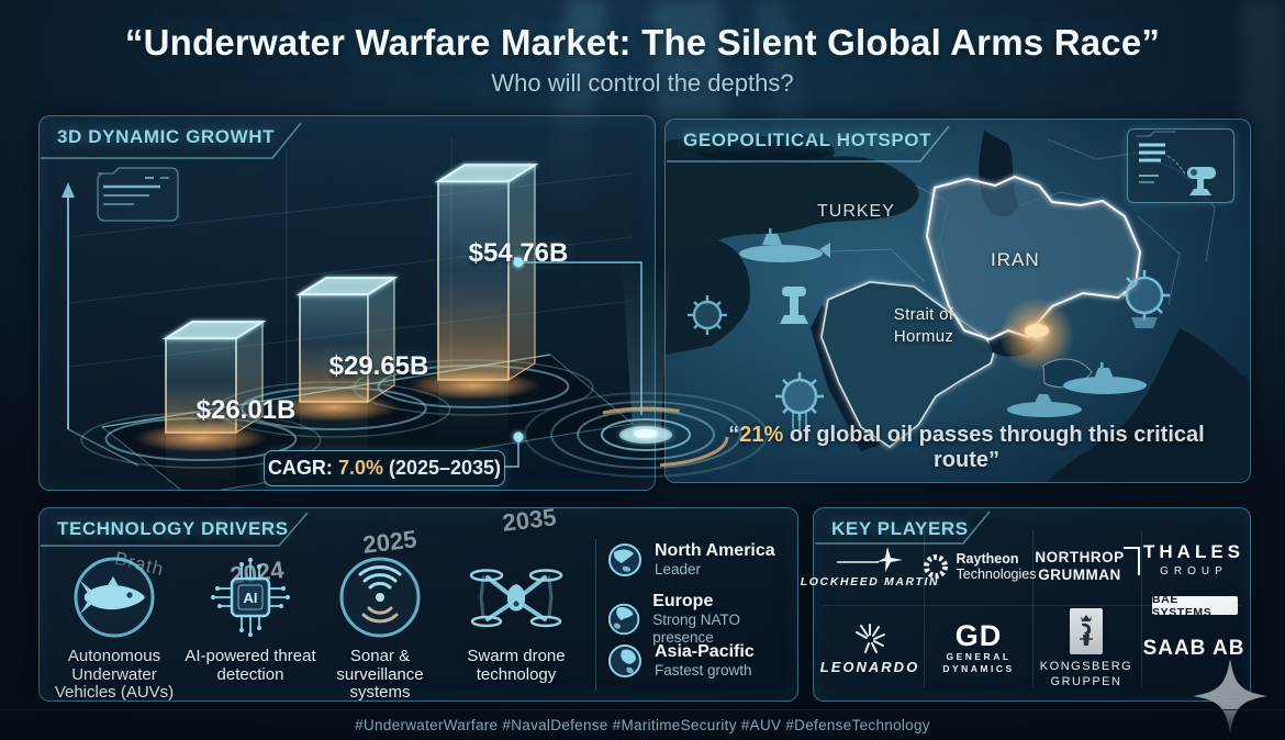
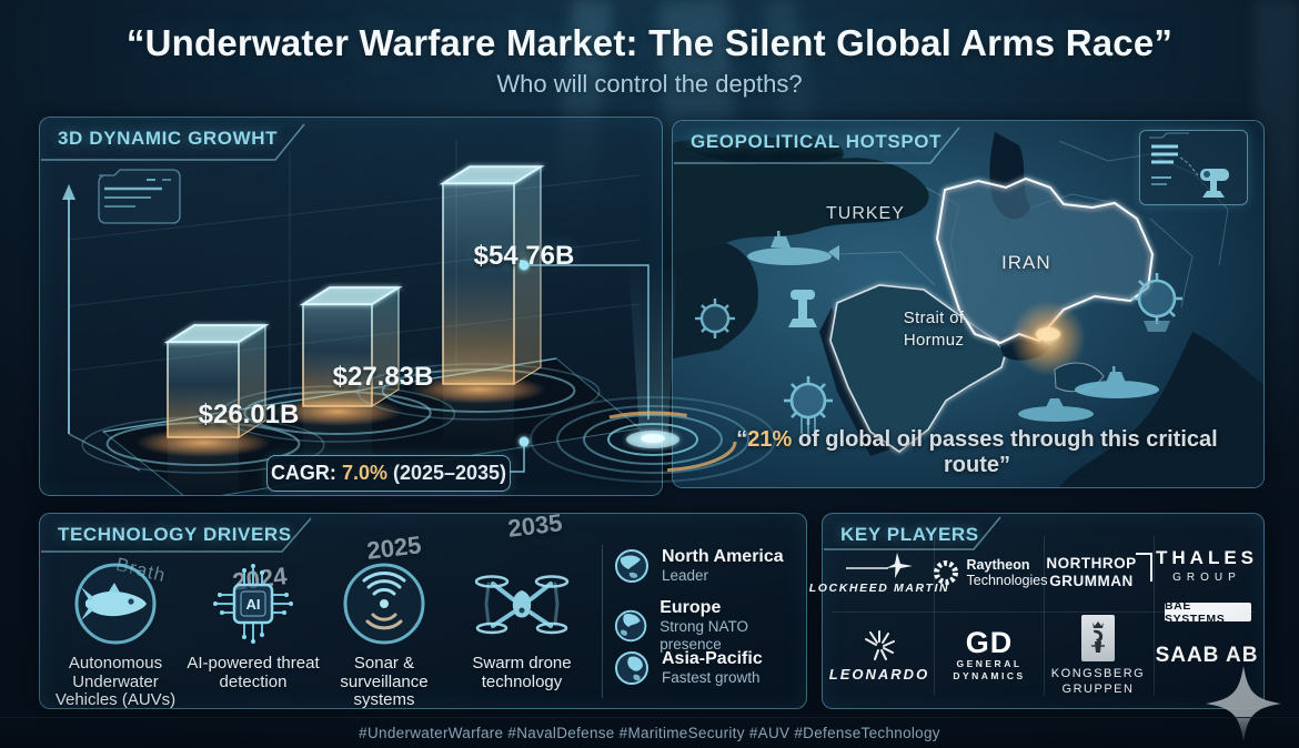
2025: $29.65B -> $27.83B
